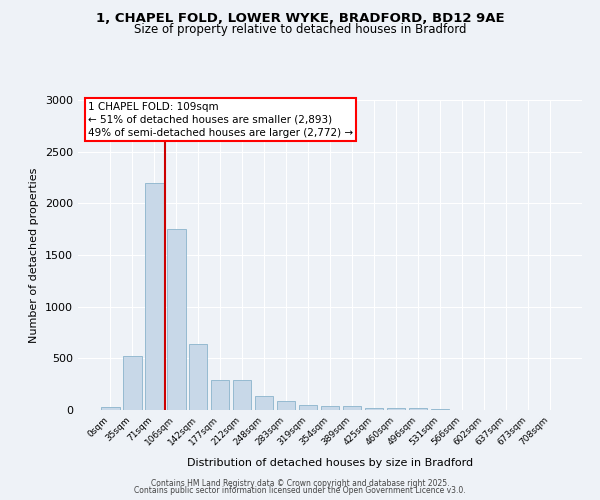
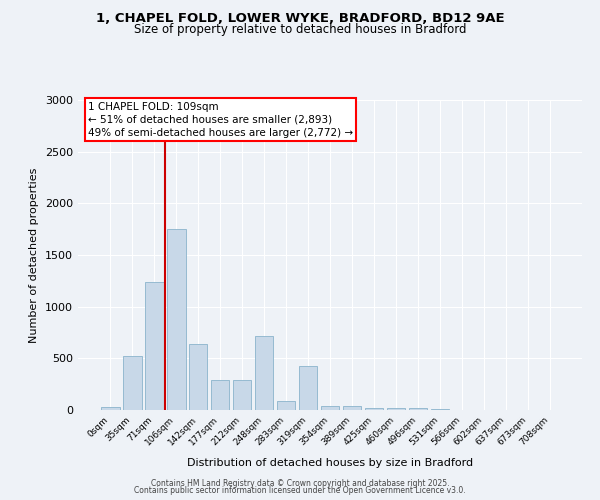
71sqm: 2200 -> 1240
248sqm: 140 -> 720
319sqm: 50 -> 430
